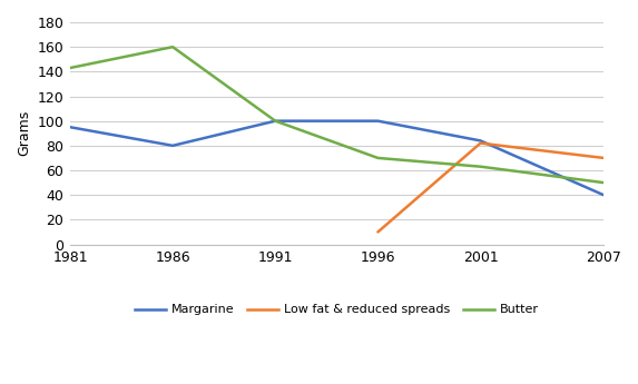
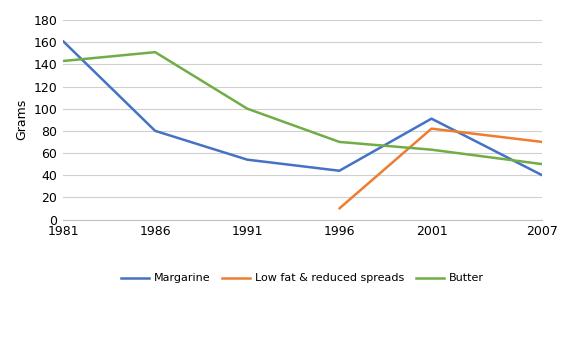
Margarine/1981: 95 -> 161
Butter/1986: 160 -> 151
Margarine/1991: 100 -> 54
Margarine/1996: 100 -> 44
Margarine/2001: 84 -> 91
